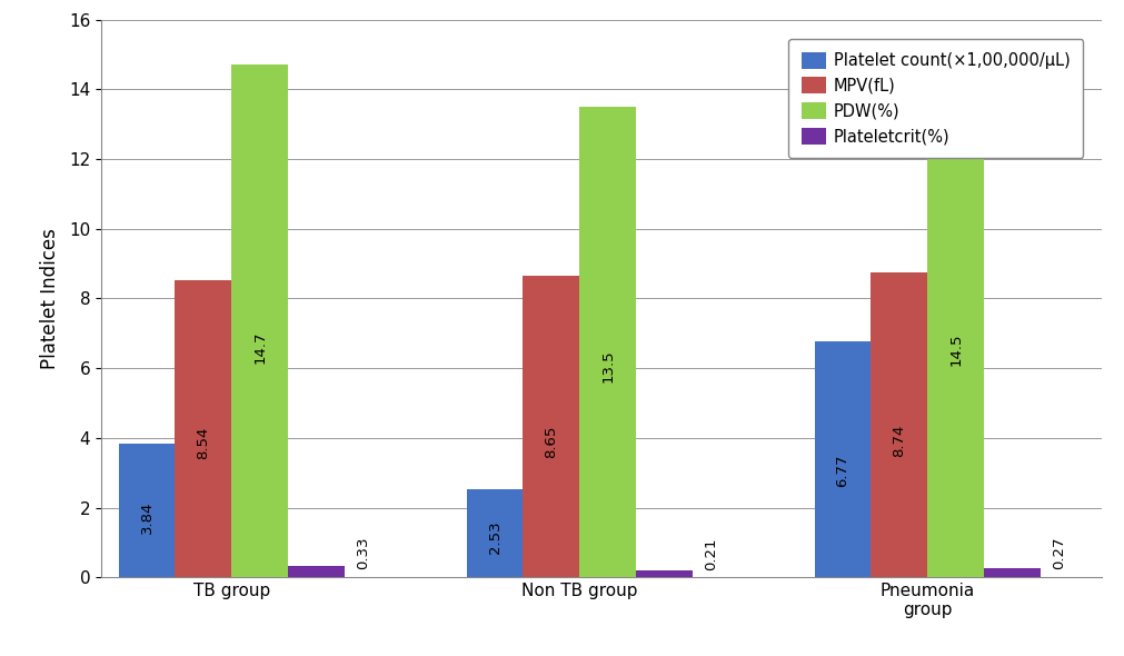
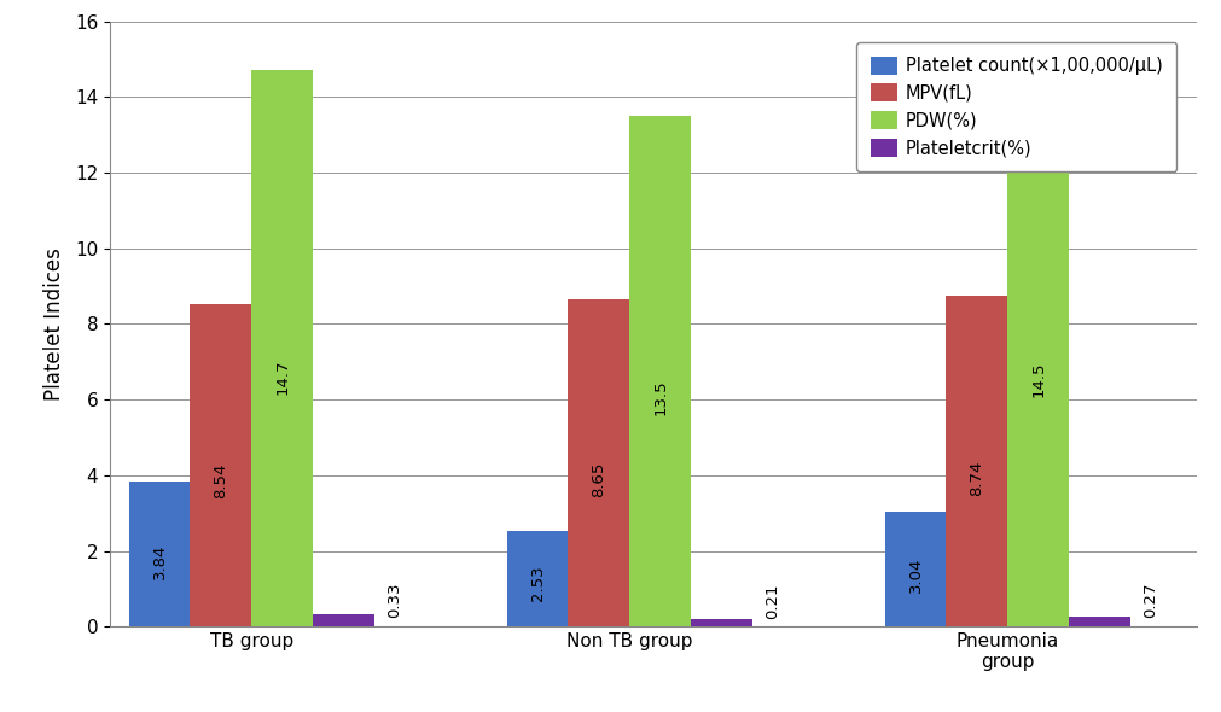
Platelet count(×1,00,000/μL)/Pneumonia group: 6.77 -> 3.04
